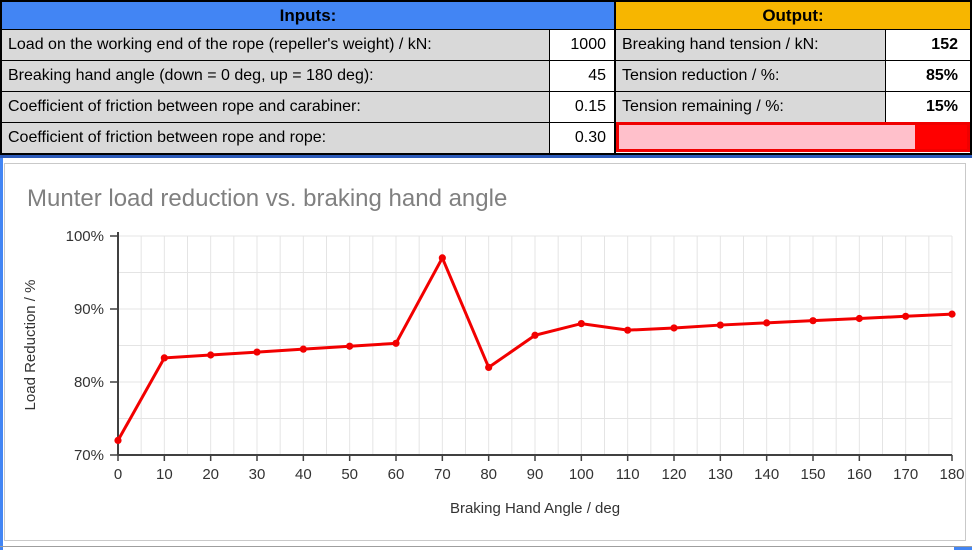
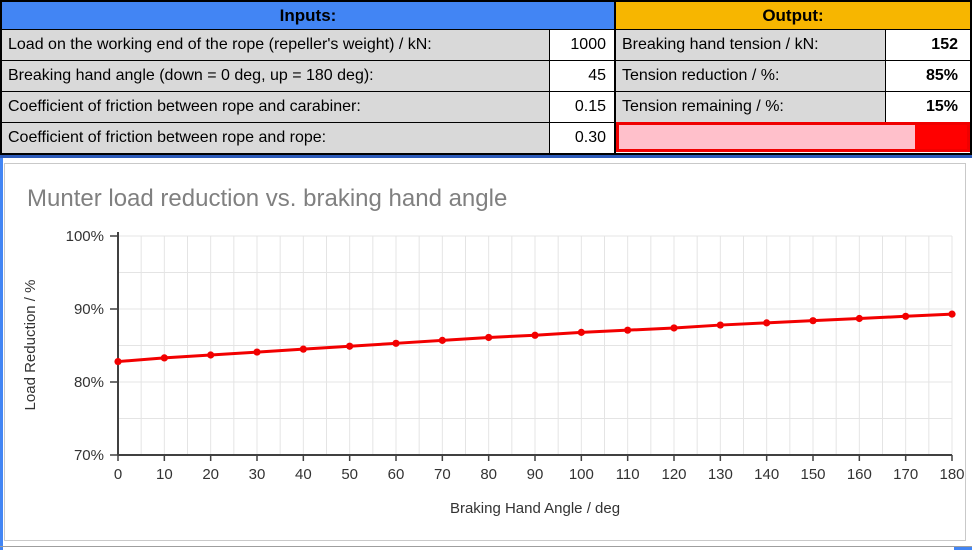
0: 72% -> 83%
70: 97% -> 86%
80: 82% -> 86%
100: 88% -> 87%
